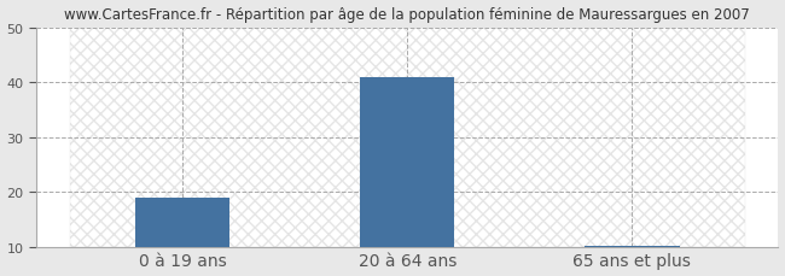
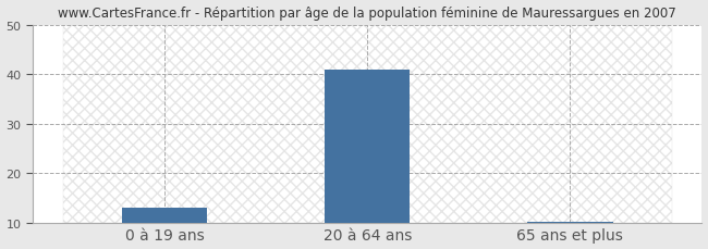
0 à 19 ans: 19.0 -> 13.0
